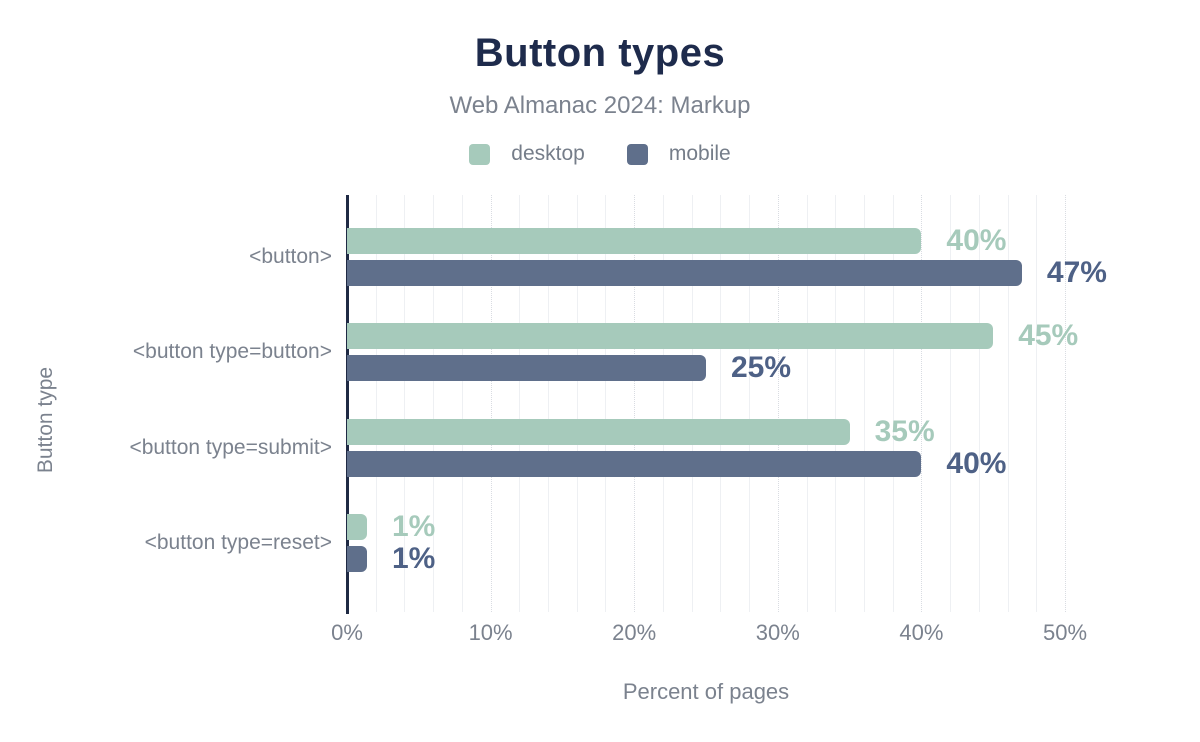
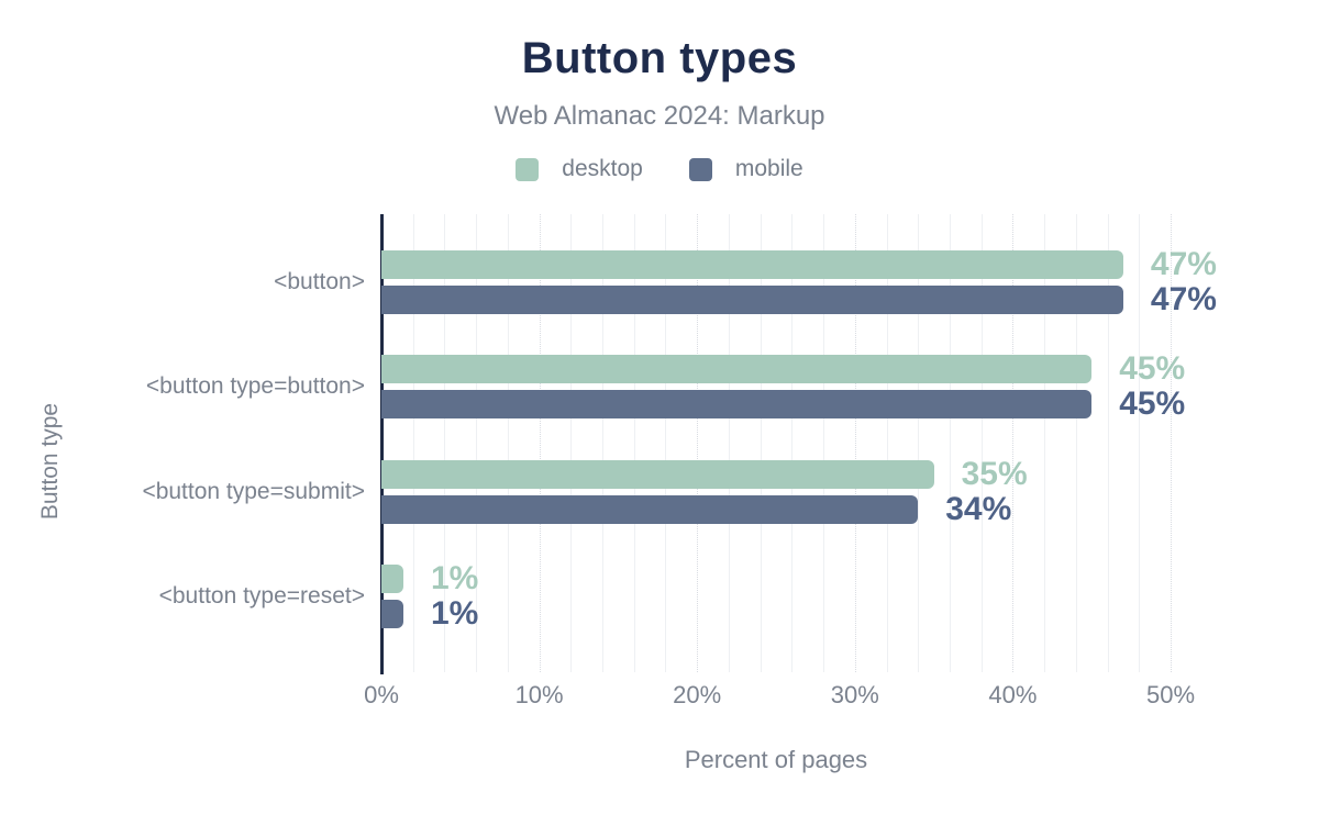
desktop/<button>: 40% -> 47%
mobile/<button type=button>: 25% -> 45%
mobile/<button type=submit>: 40% -> 34%
